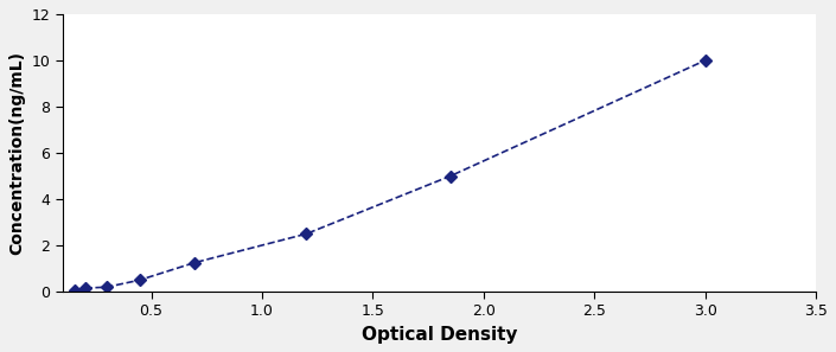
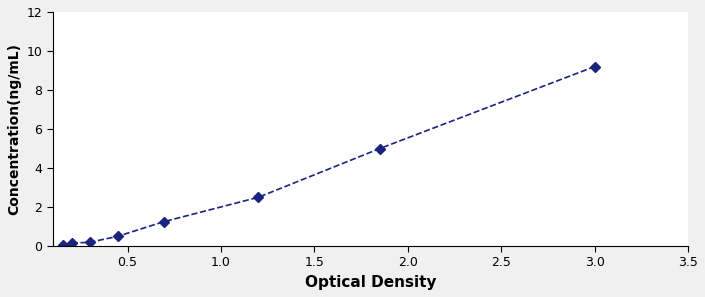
3.0: 10.0 -> 9.2
